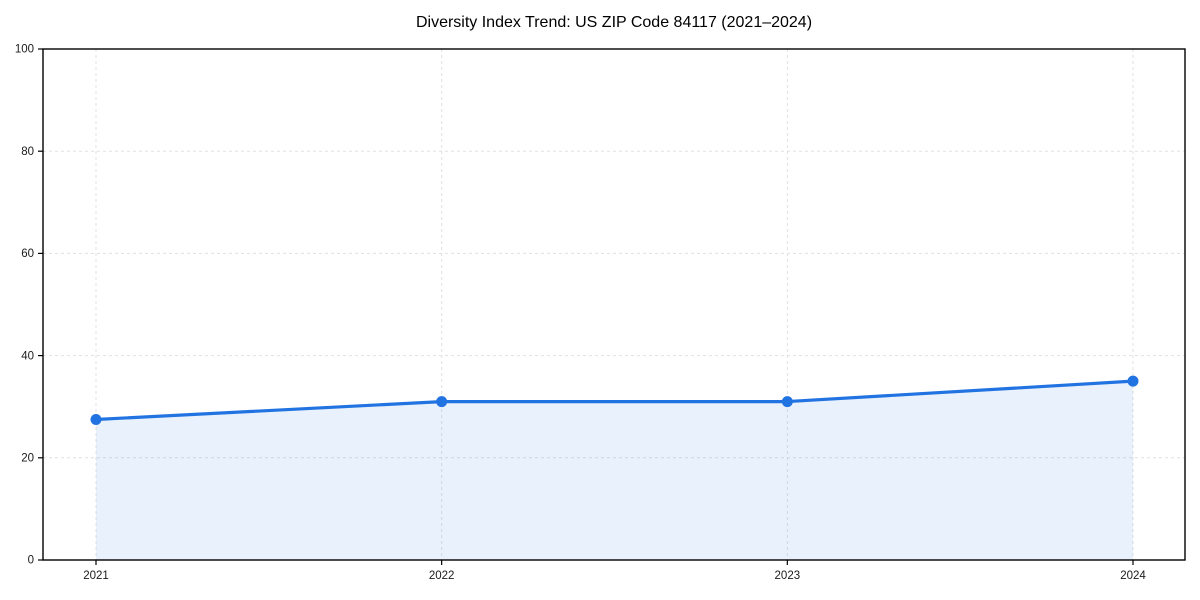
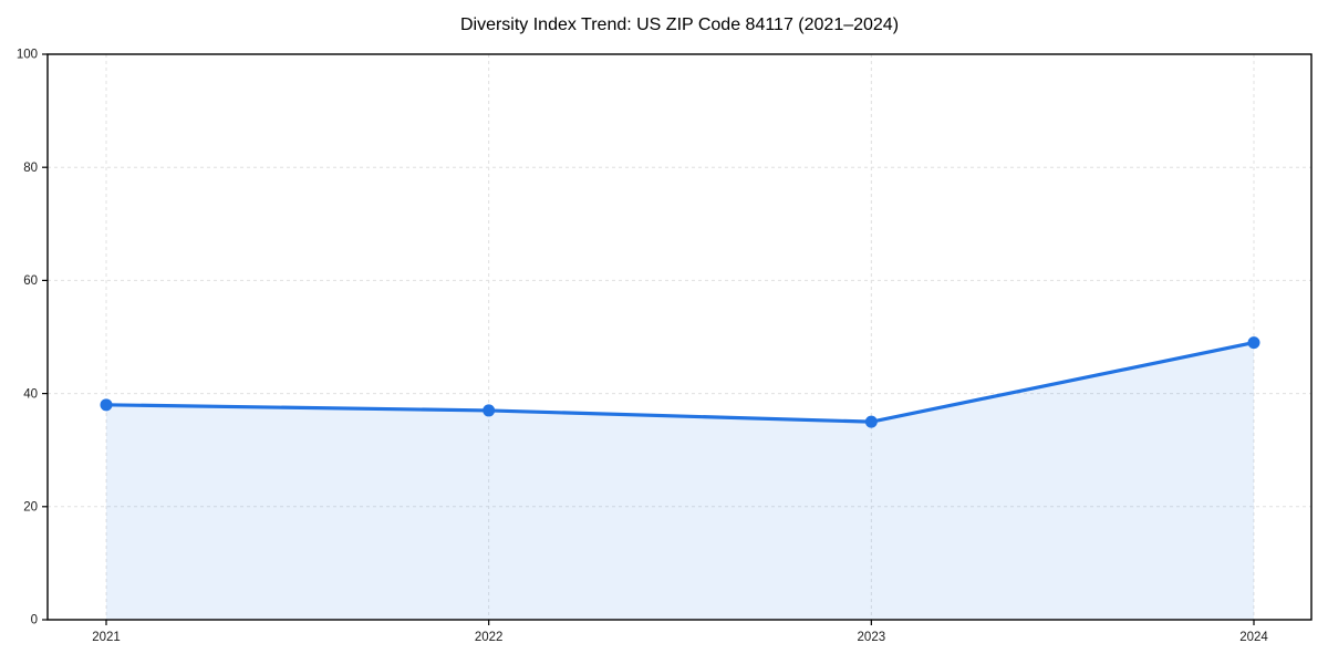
2021: 28 -> 38
2022: 31 -> 37
2023: 31 -> 35
2024: 35 -> 49
